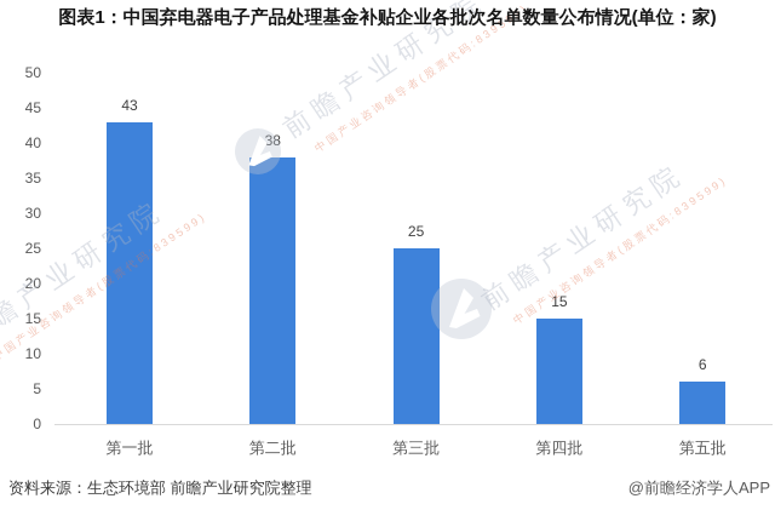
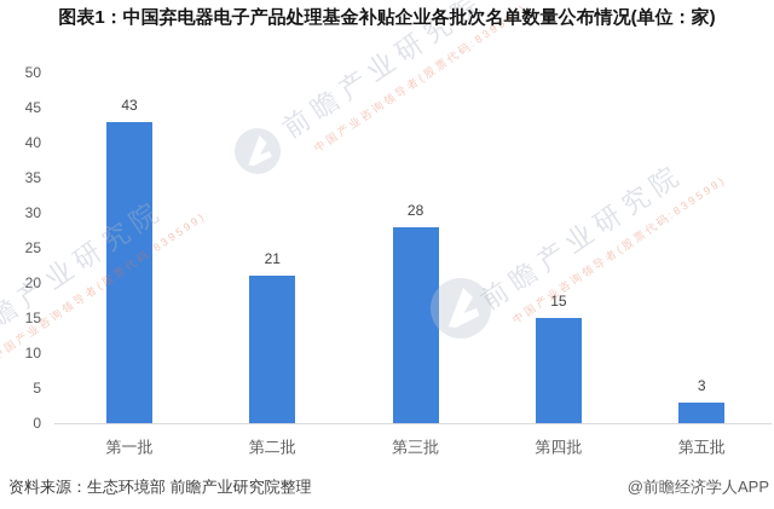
第二批: 38 -> 21
第三批: 25 -> 28
第五批: 6 -> 3
